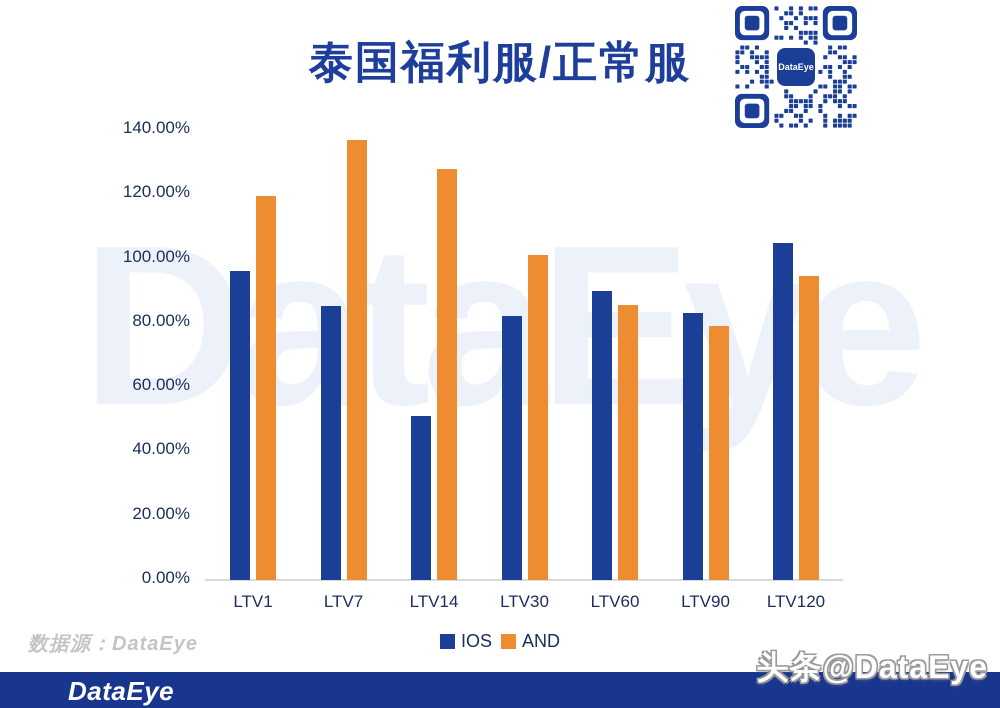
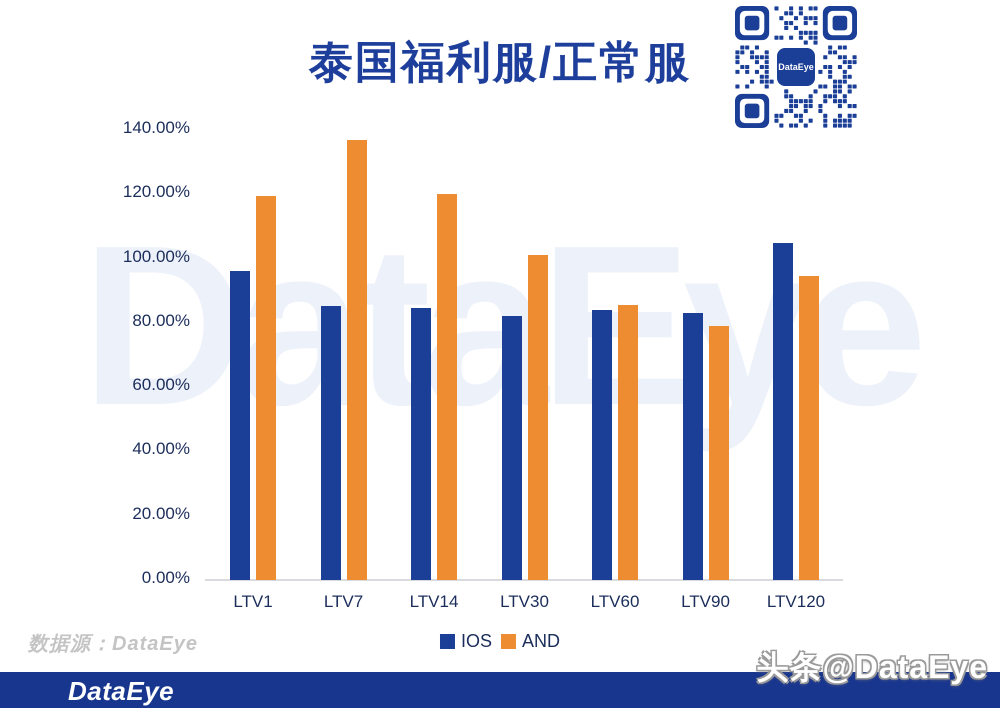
IOS/LTV14: 51% -> 85%
AND/LTV14: 128% -> 120%
IOS/LTV60: 90% -> 84%
